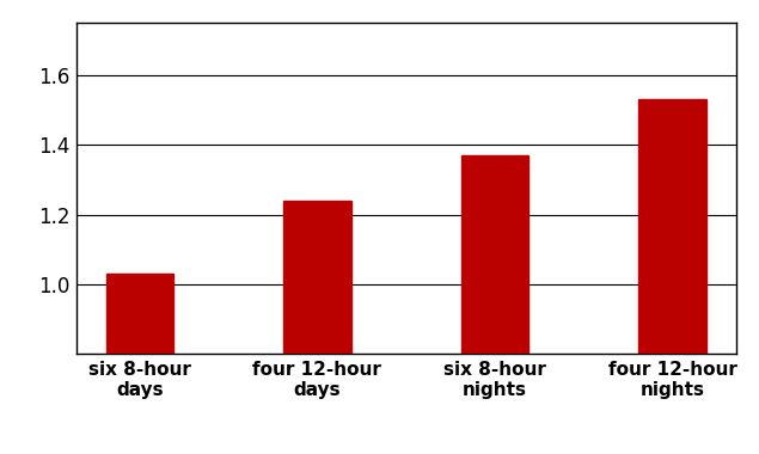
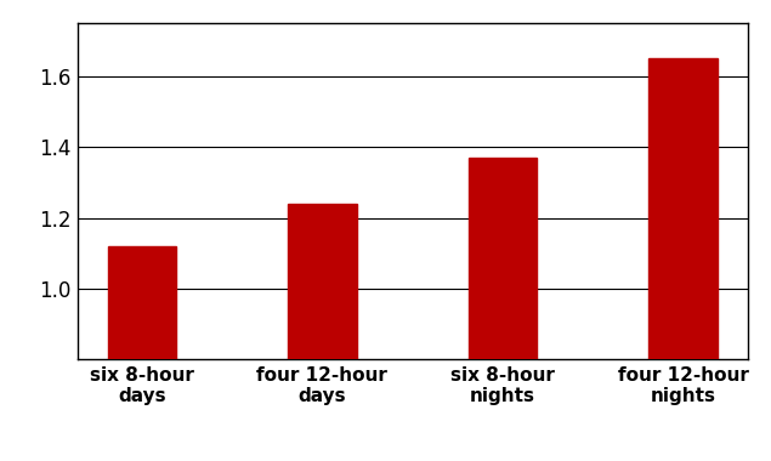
six 8-hour days: 1.03 -> 1.12
four 12-hour nights: 1.53 -> 1.65
